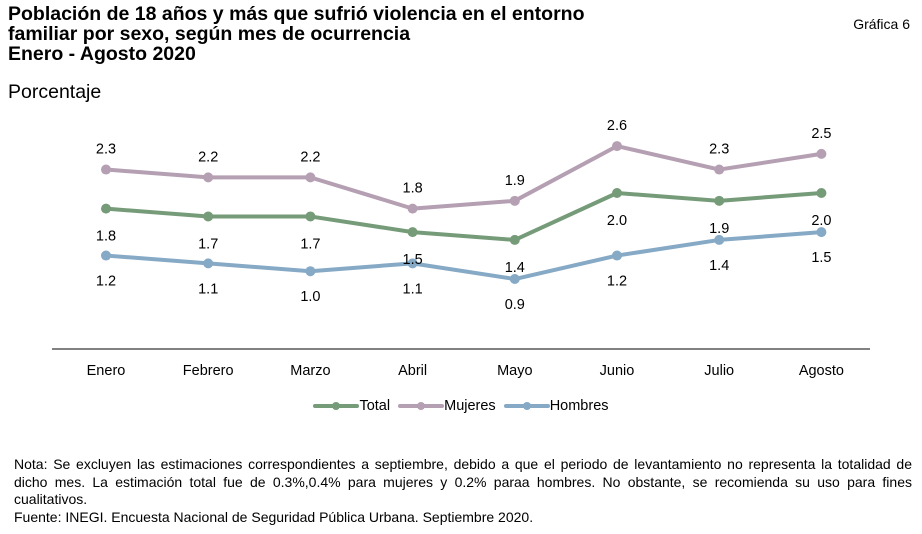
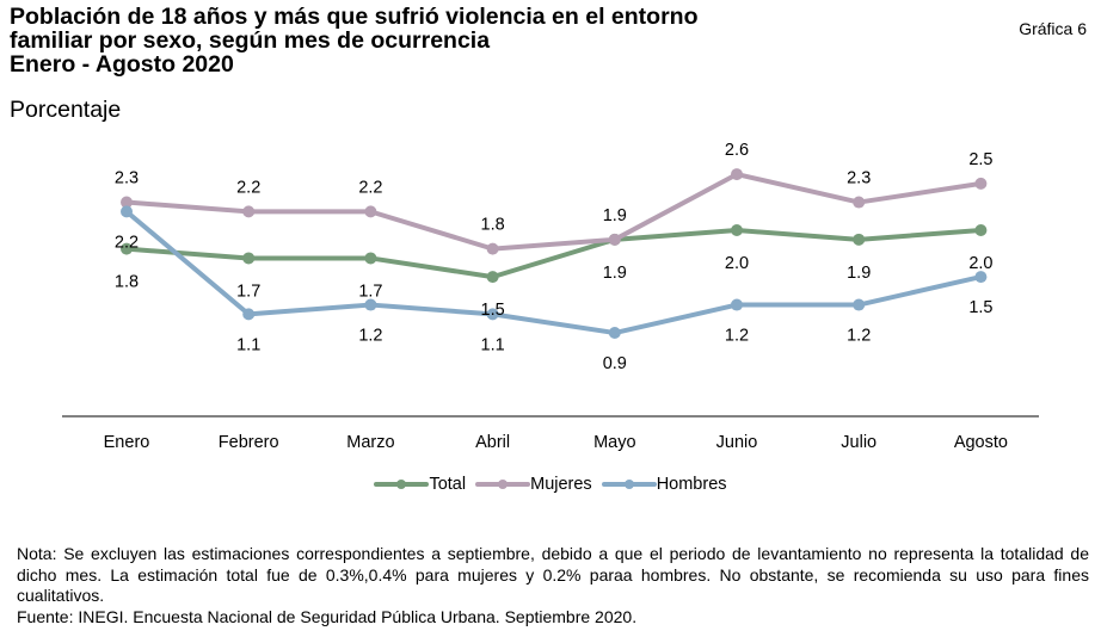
Hombres/Enero: 1.2 -> 2.2
Hombres/Marzo: 1.0 -> 1.2
Total/Mayo: 1.4 -> 1.9
Hombres/Julio: 1.4 -> 1.2
